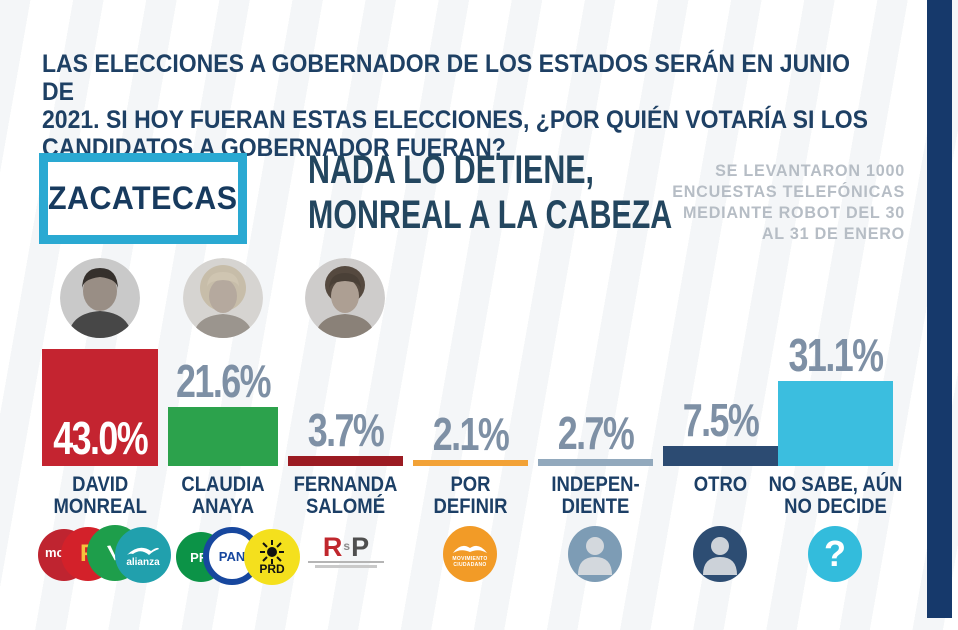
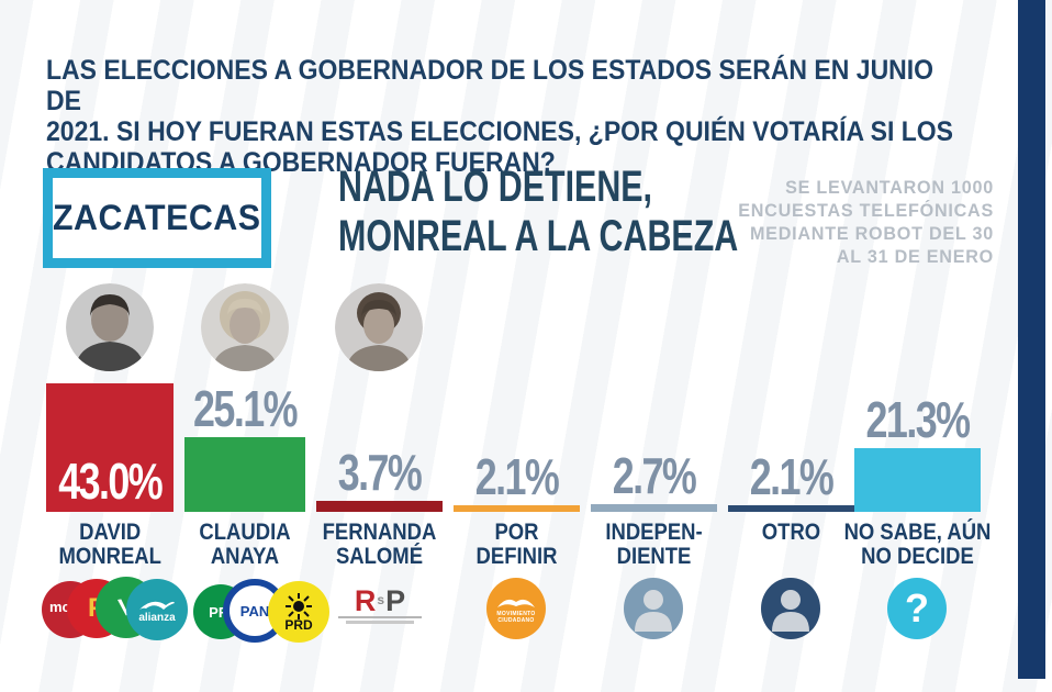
CLAUDIA ANAYA: 21.6% -> 25.1%
OTRO: 7.5% -> 2.1%
NO SABE, AÚN NO DECIDE: 31.1% -> 21.3%
